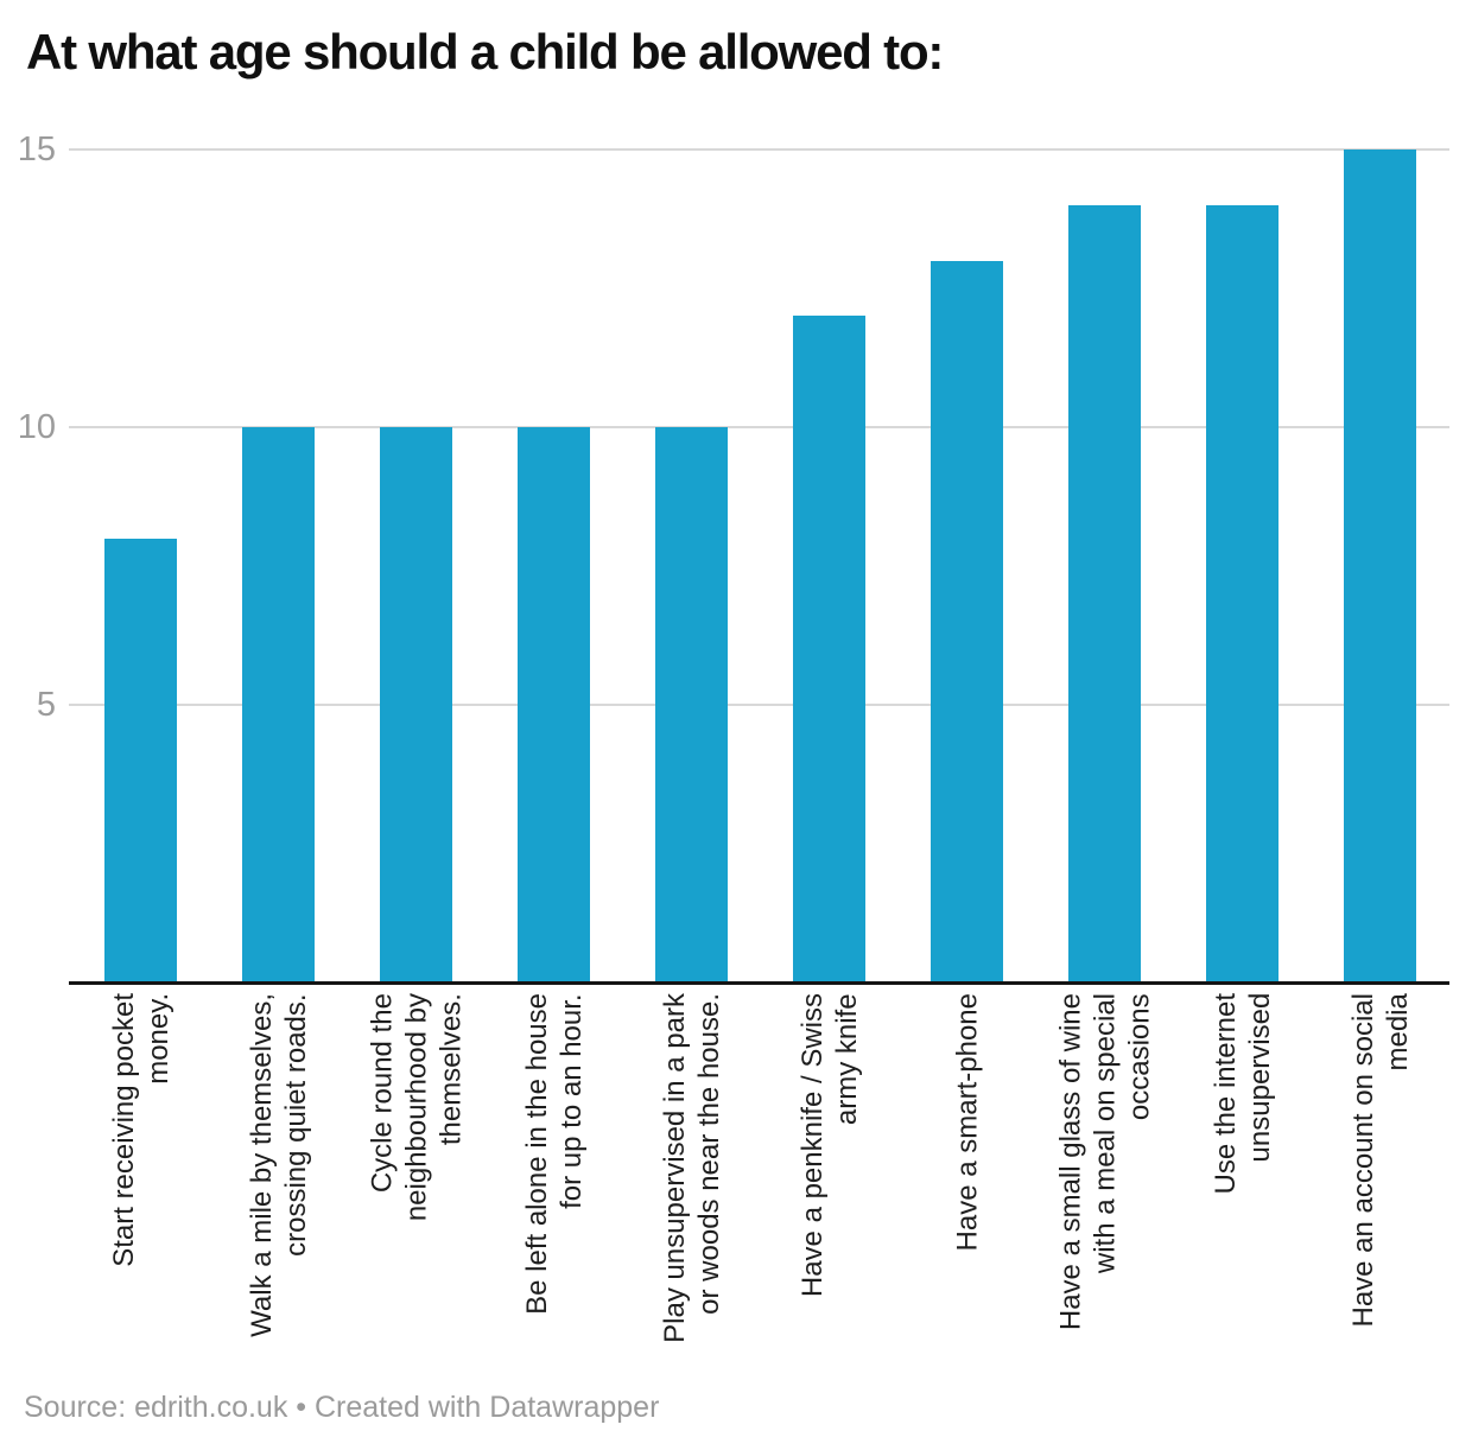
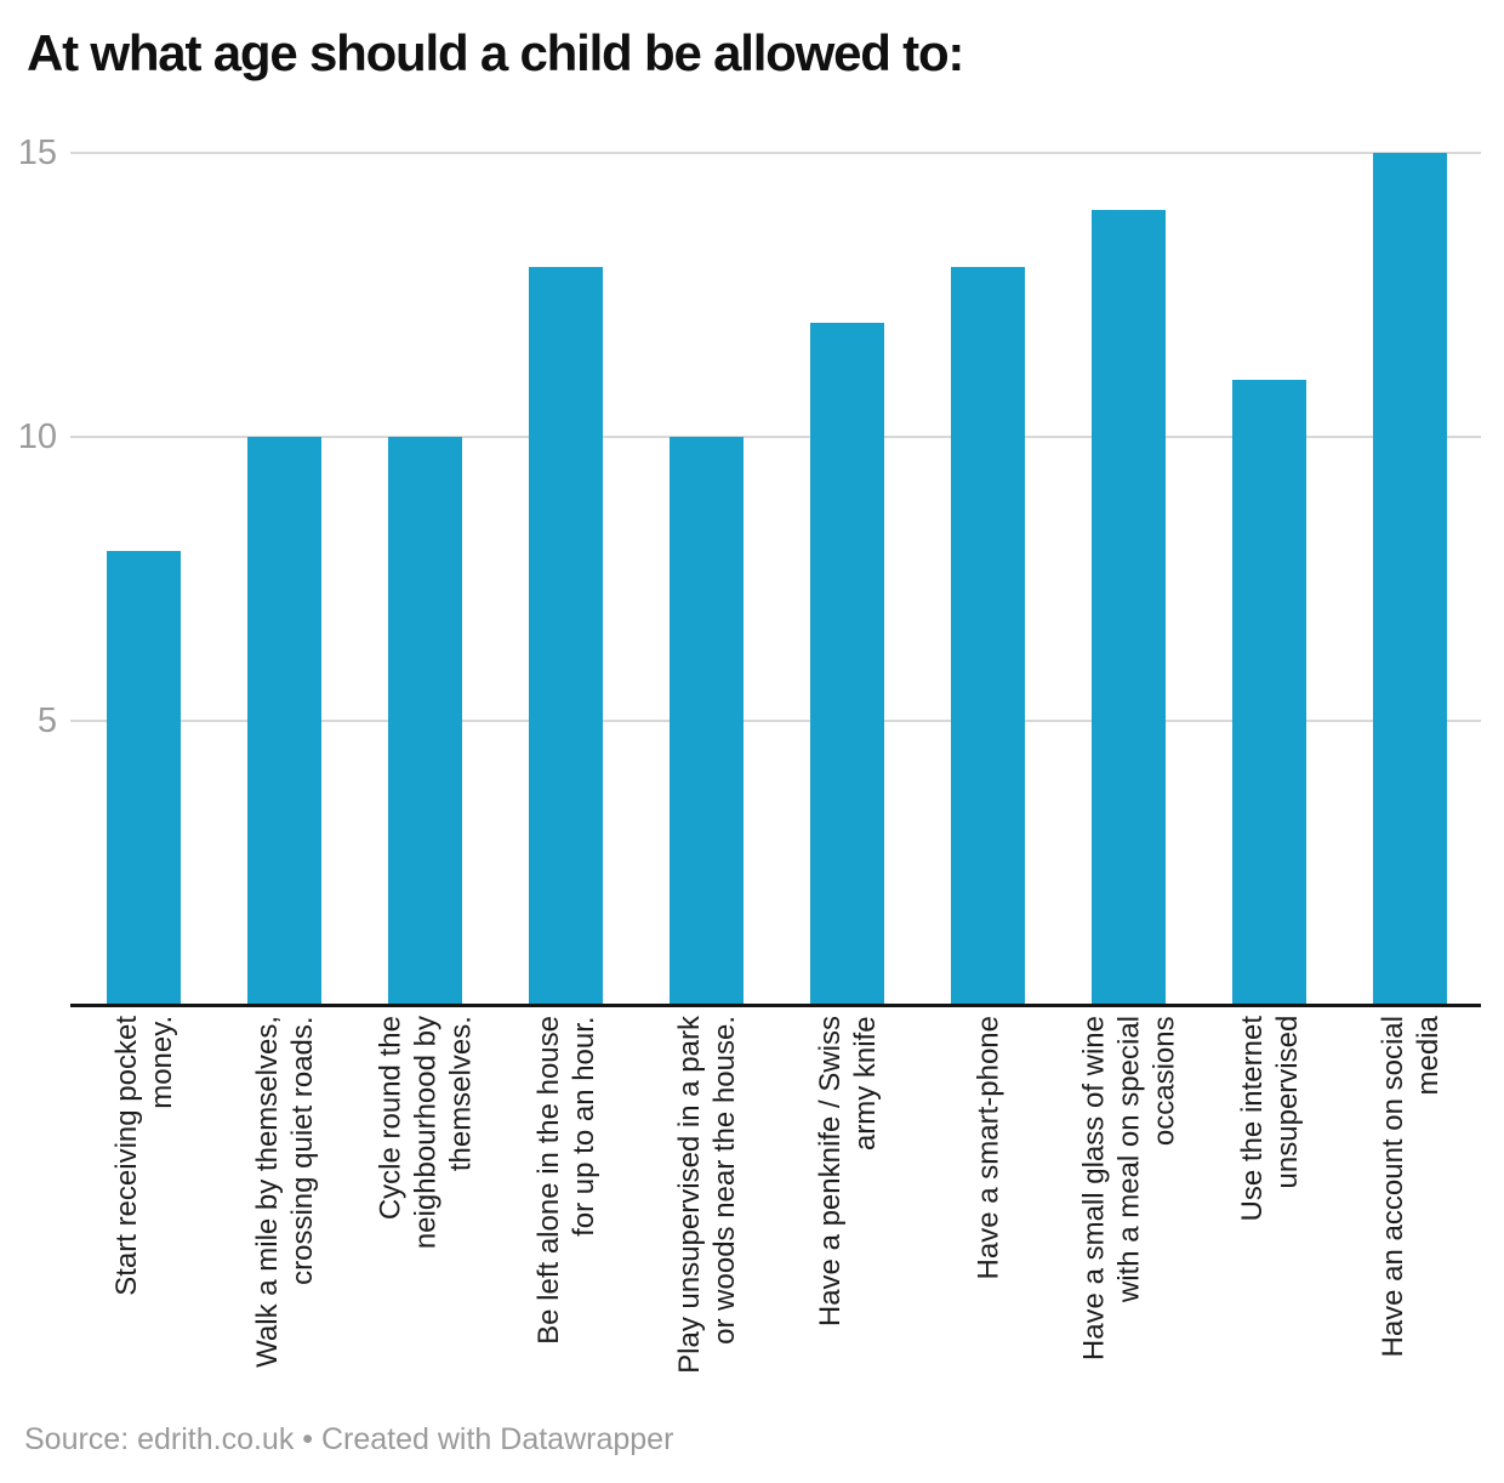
Be left alone in the house for up to an hour.: 10 -> 13
Use the internet unsupervised: 14 -> 11
